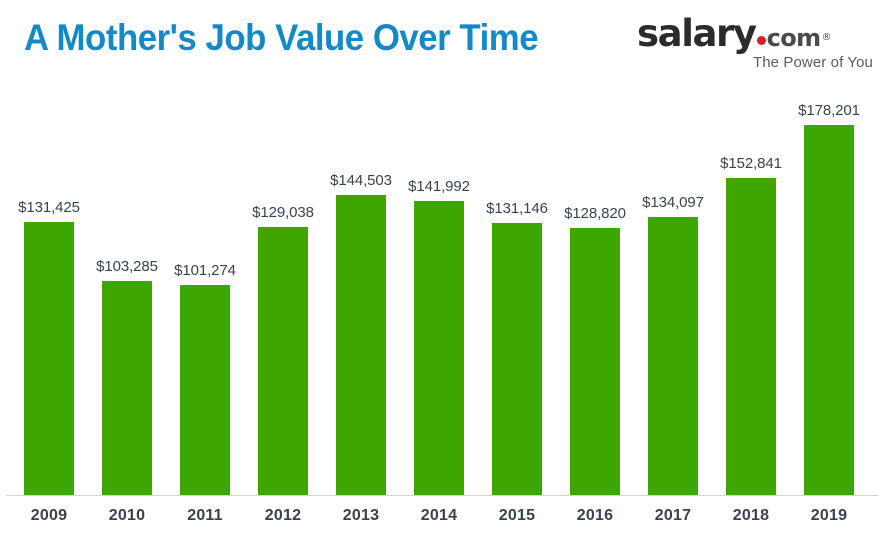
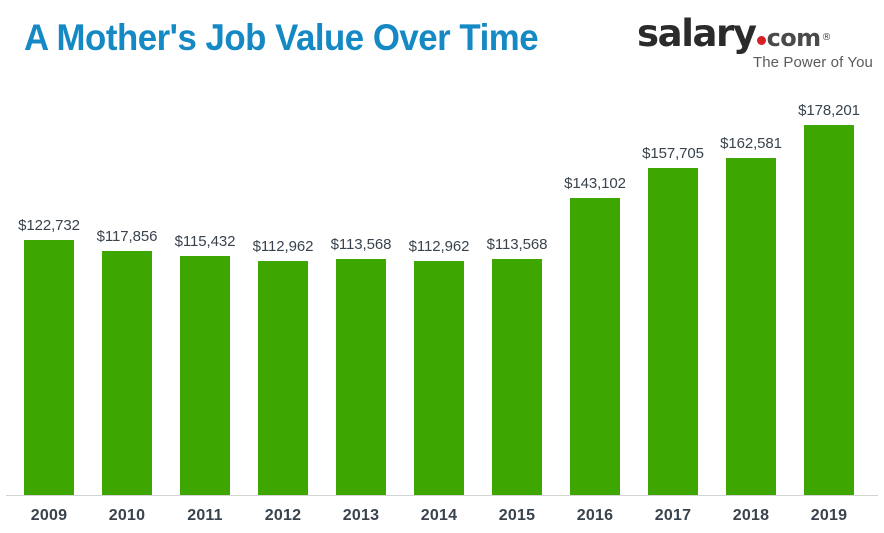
2009: $131,425 -> $122,732
2010: $103,285 -> $117,856
2011: $101,274 -> $115,432
2012: $129,038 -> $112,962
2013: $144,503 -> $113,568
2014: $141,992 -> $112,962
2015: $131,146 -> $113,568
2016: $128,820 -> $143,102
2017: $134,097 -> $157,705
2018: $152,841 -> $162,581
